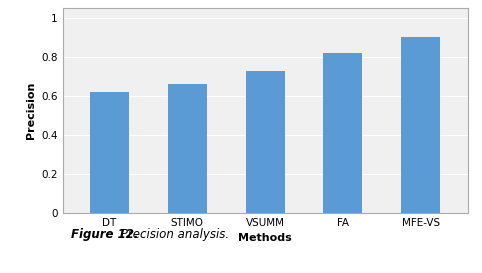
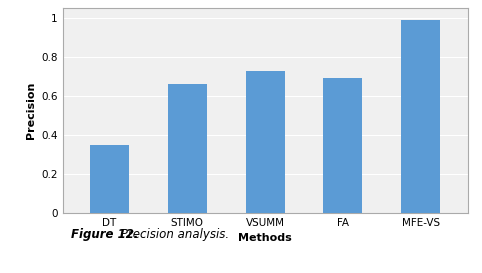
DT: 0.62 -> 0.35
FA: 0.82 -> 0.69
MFE-VS: 0.90 -> 0.99
